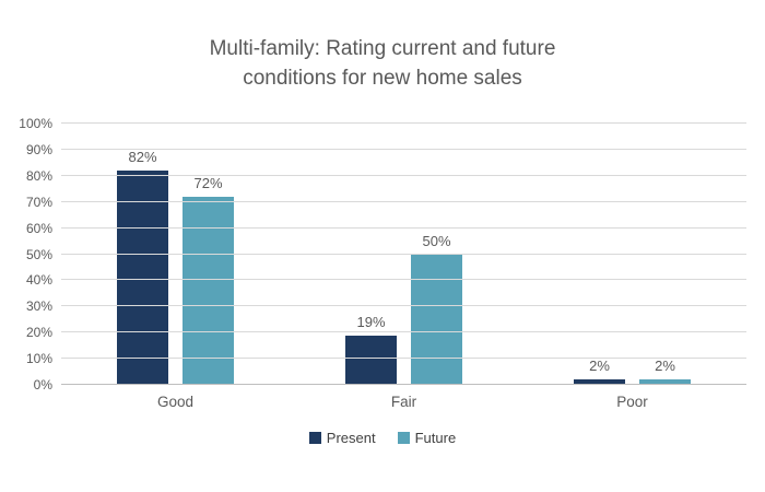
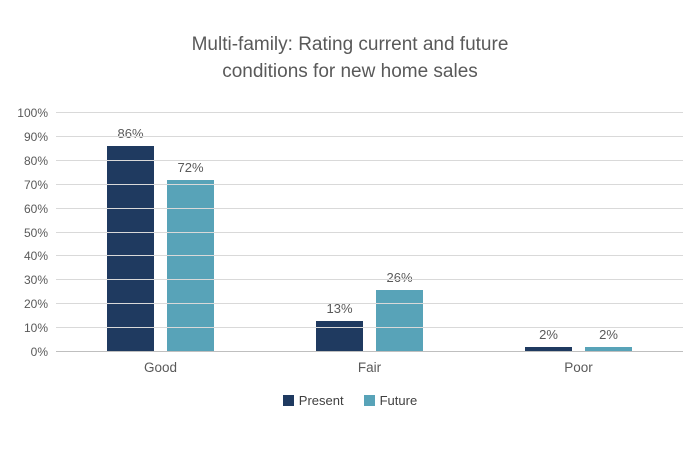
Present/Good: 82% -> 86%
Present/Fair: 19% -> 13%
Future/Fair: 50% -> 26%
